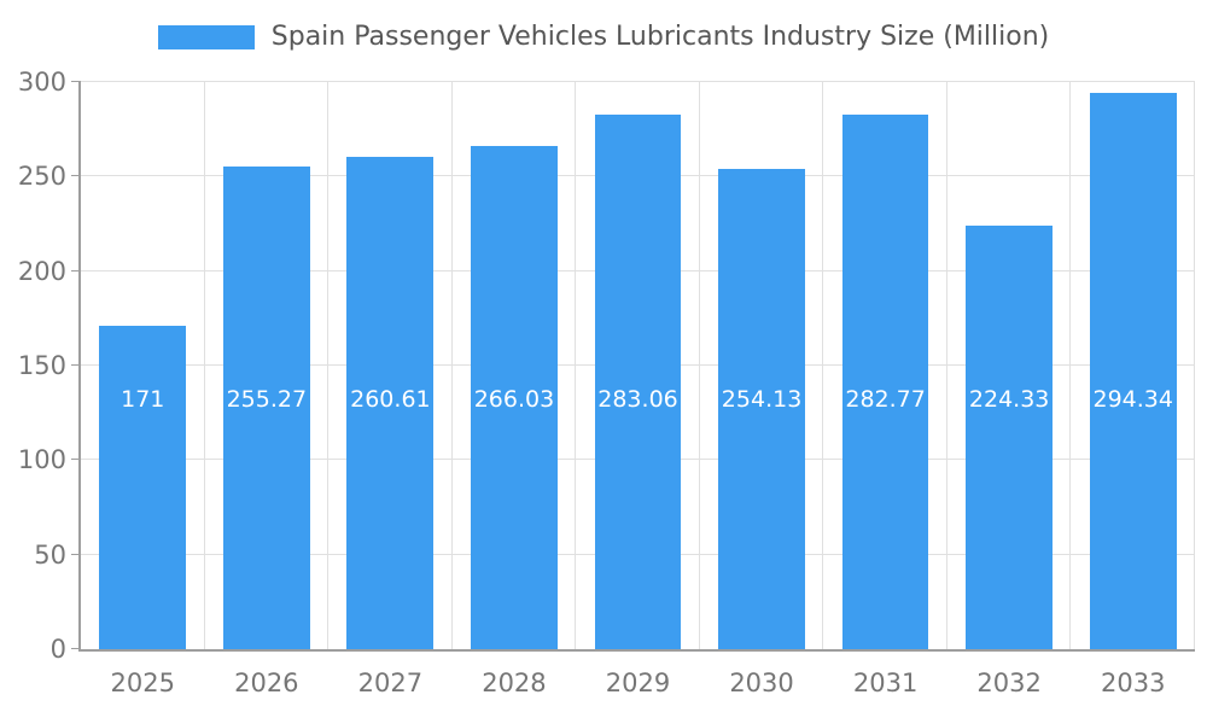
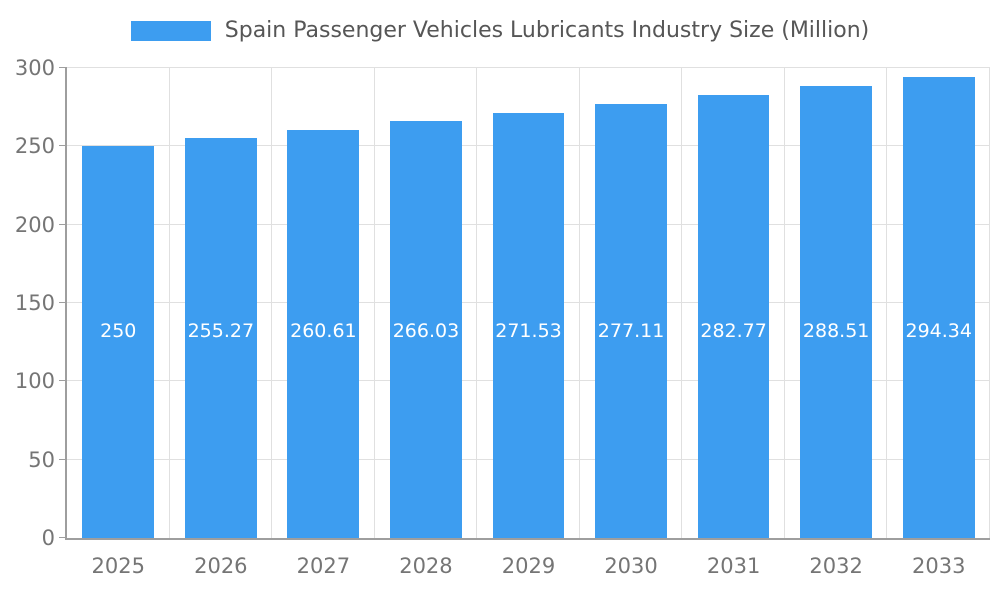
2025: 171 -> 250
2029: 283.06 -> 271.53
2030: 254.13 -> 277.11
2032: 224.33 -> 288.51
